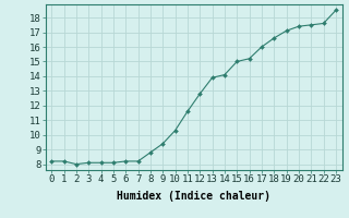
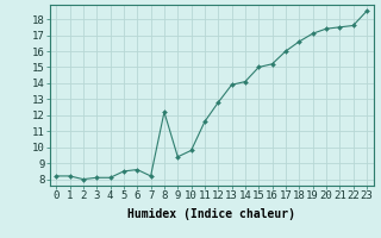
5: 8.1 -> 8.5
6: 8.2 -> 8.6
8: 8.8 -> 12.2
10: 10.3 -> 9.8
